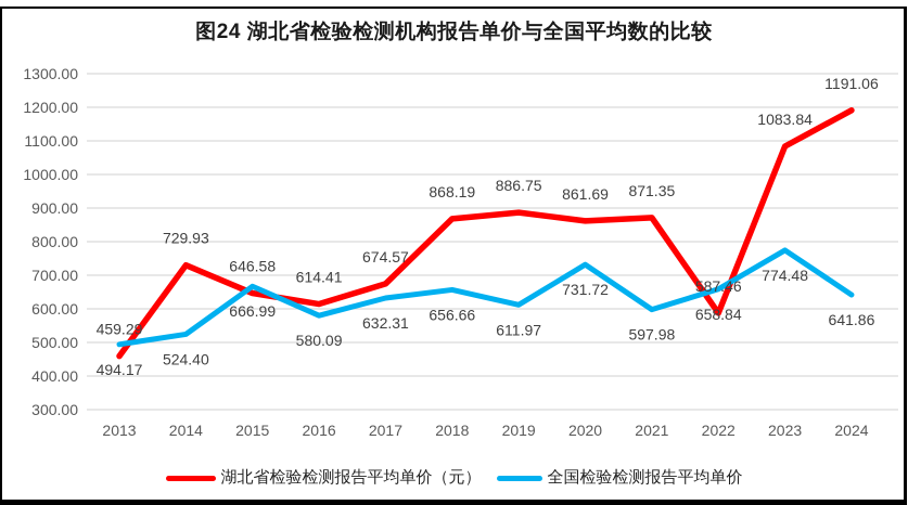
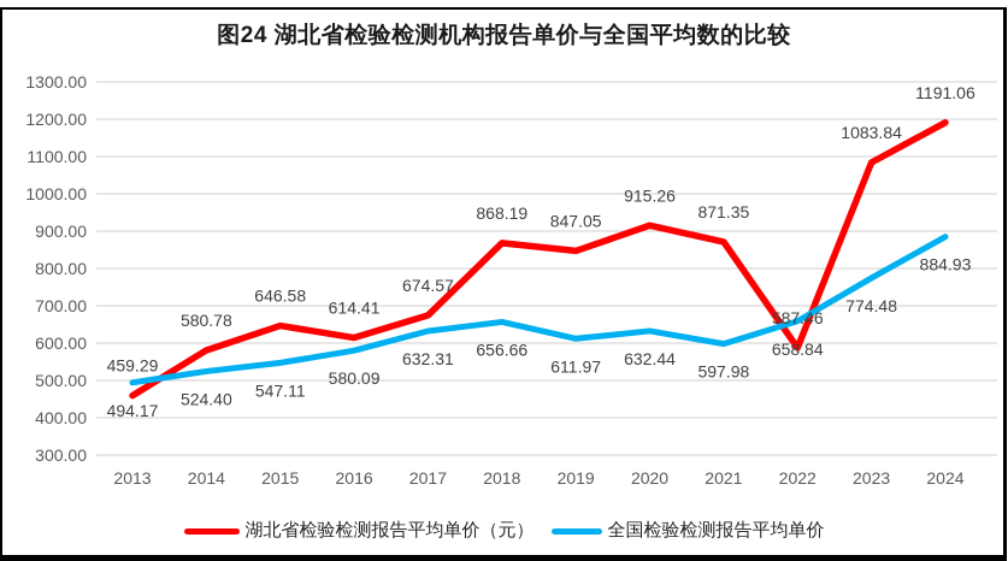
湖北省检验检测报告平均单价（元）/2014: 729.93 -> 580.78
全国检验检测报告平均单价/2015: 666.99 -> 547.11
湖北省检验检测报告平均单价（元）/2019: 886.75 -> 847.05
湖北省检验检测报告平均单价（元）/2020: 861.69 -> 915.26
全国检验检测报告平均单价/2020: 731.72 -> 632.44
全国检验检测报告平均单价/2024: 641.86 -> 884.93
